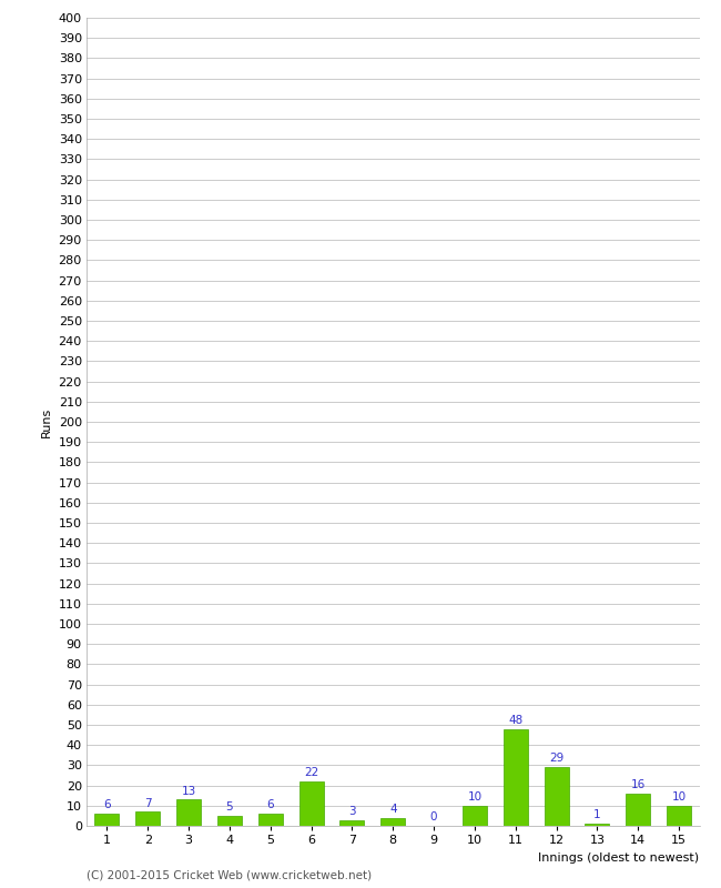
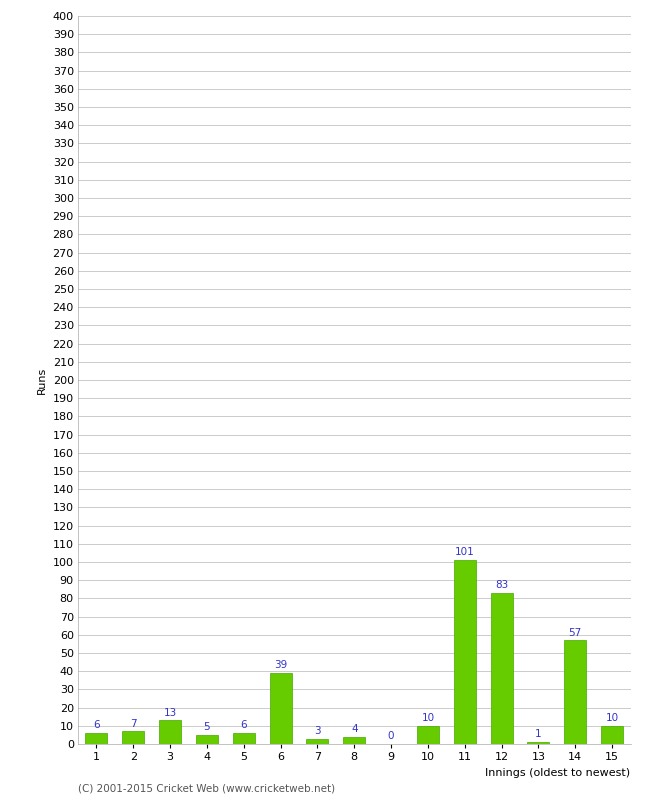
6: 22 -> 39
11: 48 -> 101
12: 29 -> 83
14: 16 -> 57
